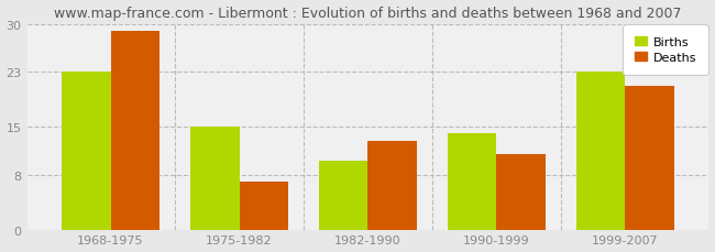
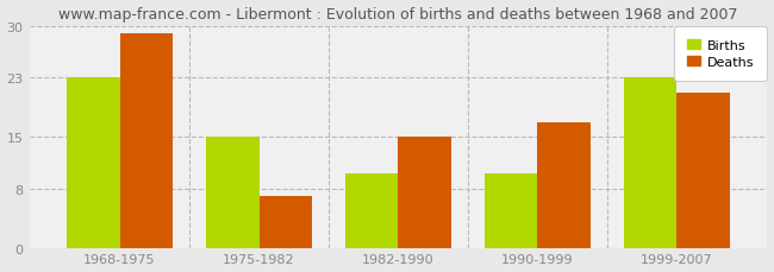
Deaths/1982-1990: 13 -> 15
Births/1990-1999: 14 -> 10
Deaths/1990-1999: 11 -> 17
